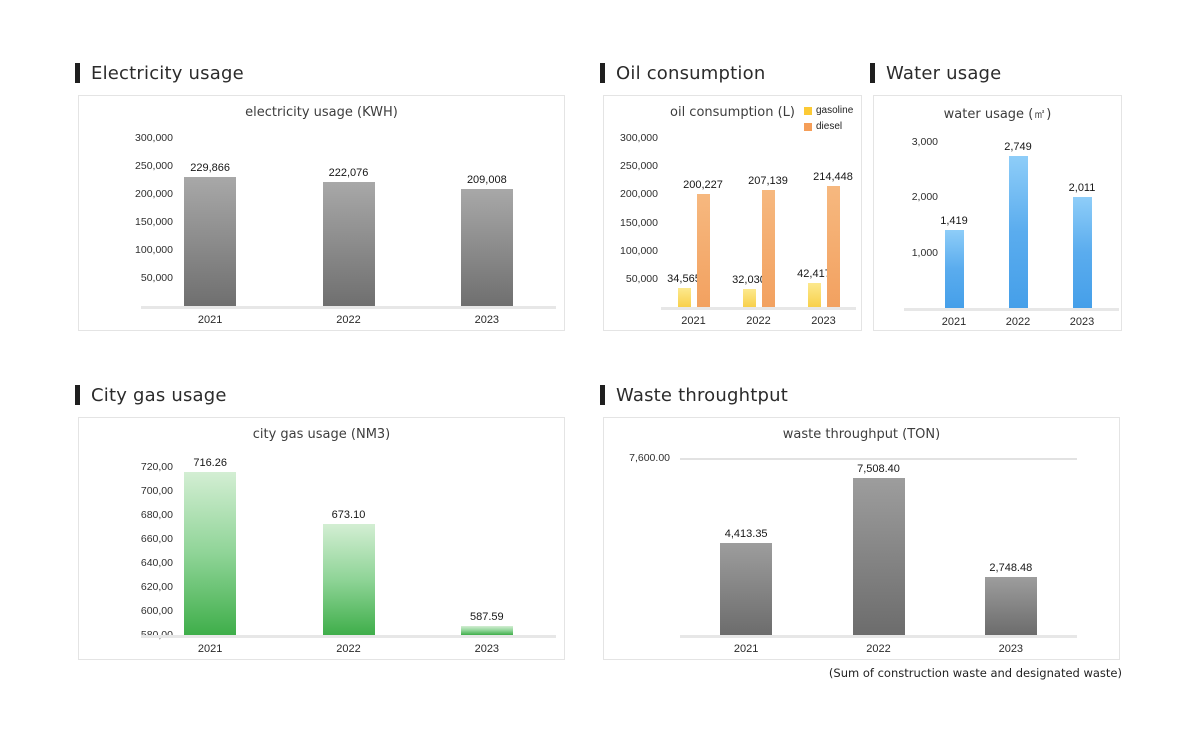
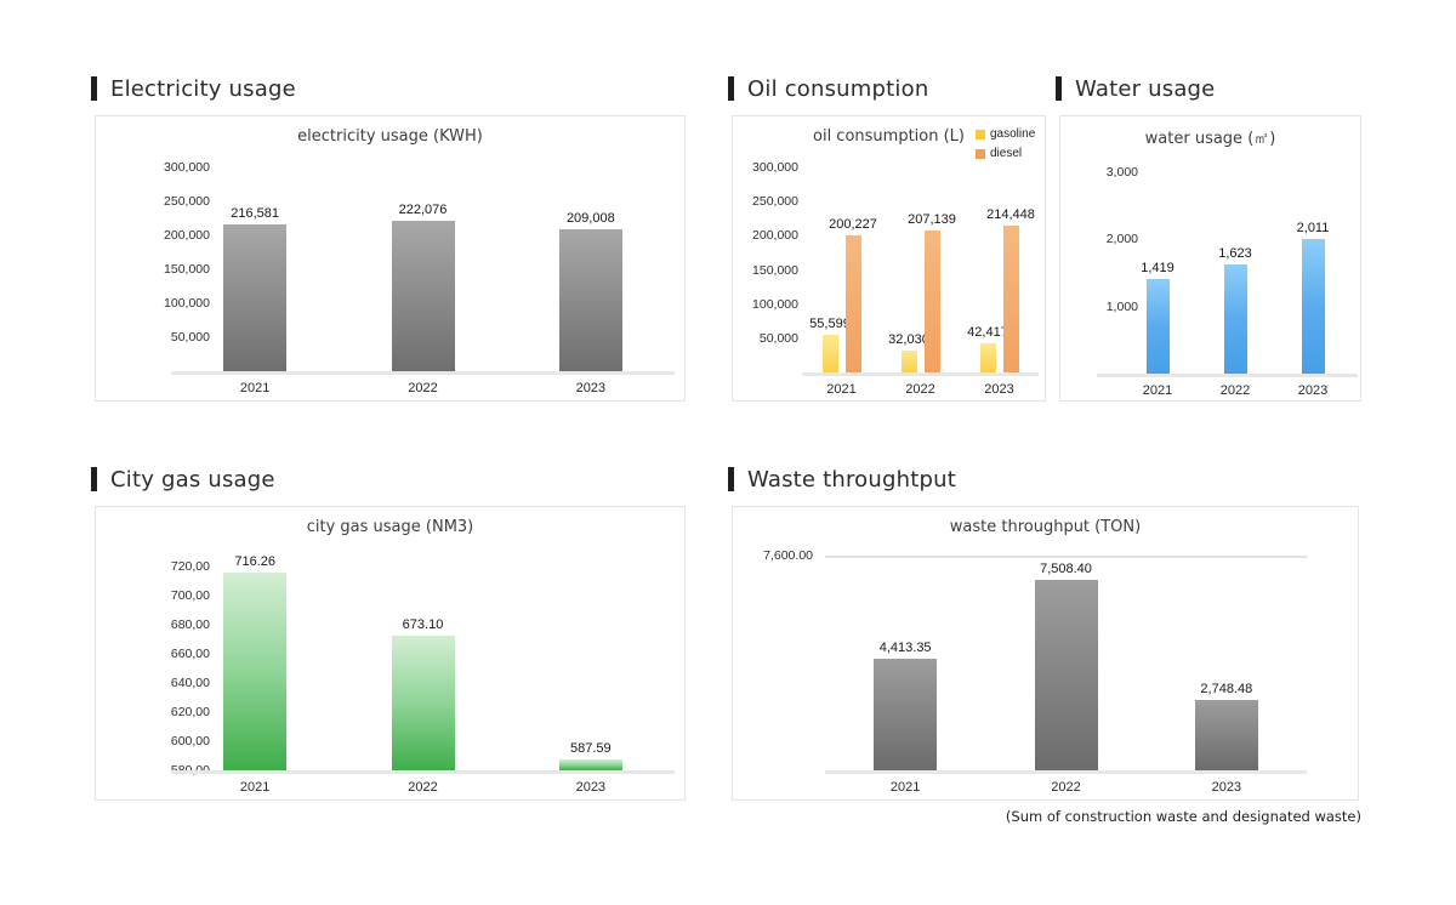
electricity usage (KWH)/2021: 229,866 -> 216,581
oil consumption (L)/gasoline/2021: 34,565 -> 55,599
water usage (㎡)/2022: 2,749 -> 1,623
